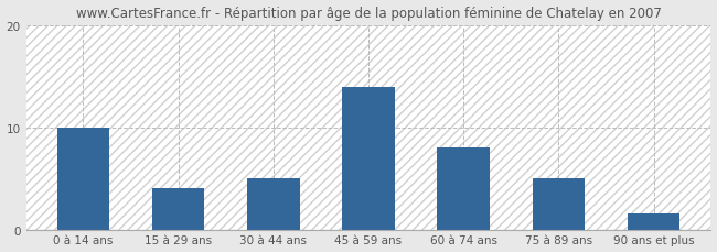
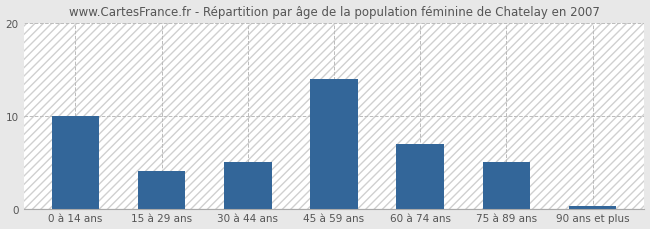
60 à 74 ans: 8.0 -> 7.0
90 ans et plus: 1.6 -> 0.3
